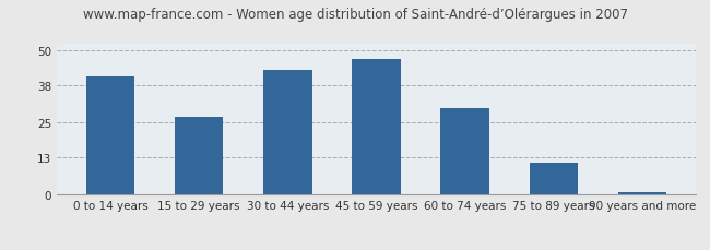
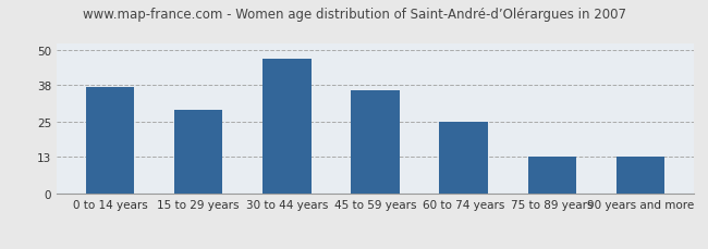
0 to 14 years: 41 -> 37
15 to 29 years: 27 -> 29
30 to 44 years: 43 -> 47
45 to 59 years: 47 -> 36
60 to 74 years: 30 -> 25
75 to 89 years: 11 -> 13
90 years and more: 1 -> 13
